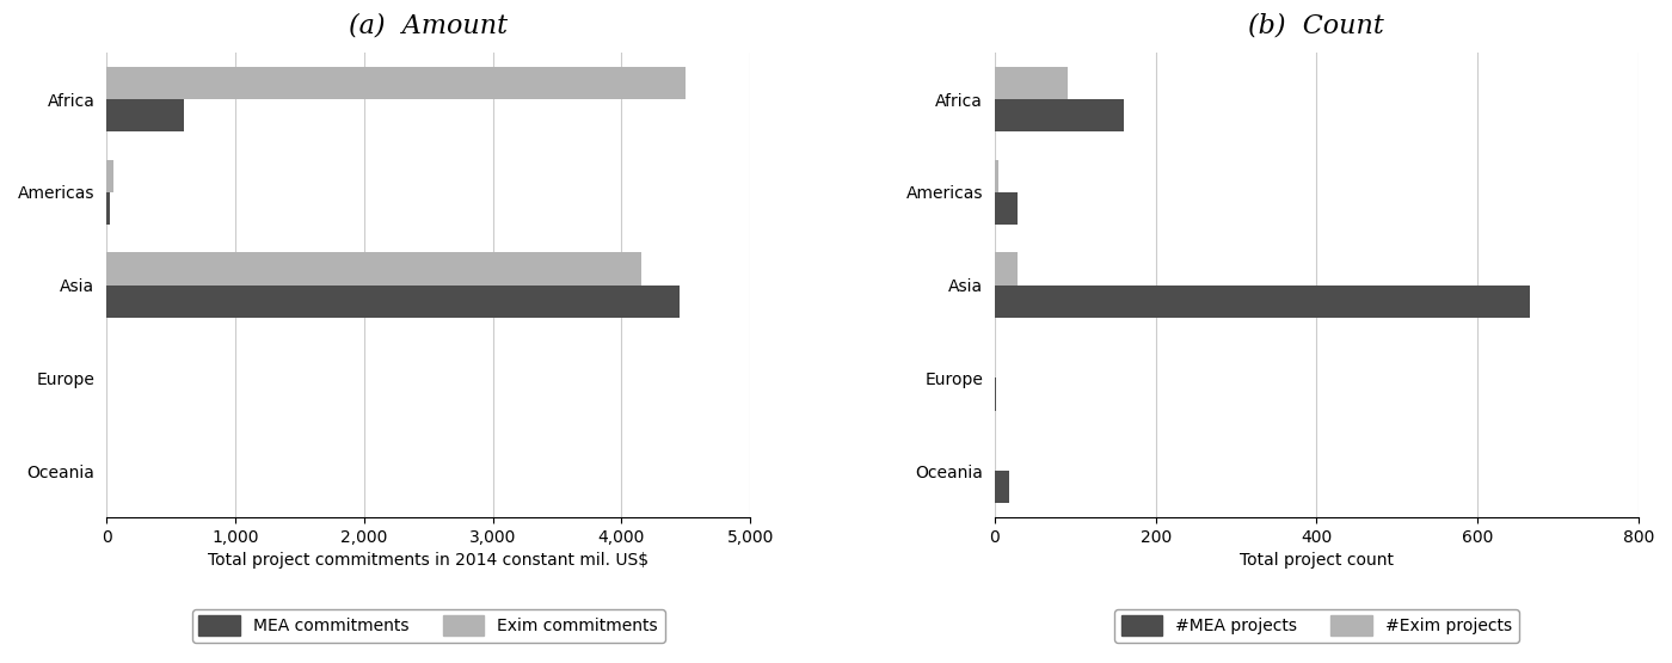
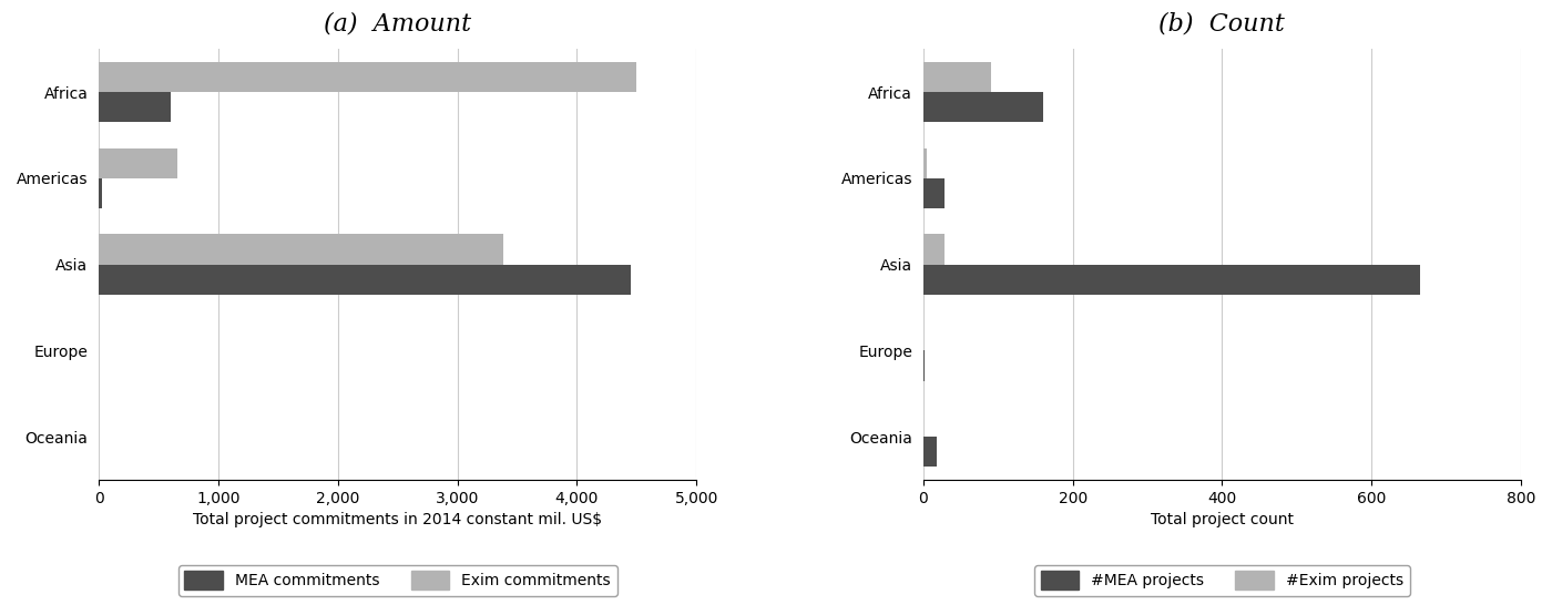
(a) Amount/Exim commitments/Americas: 50 -> 660
(a) Amount/Exim commitments/Asia: 4,150 -> 3,380
